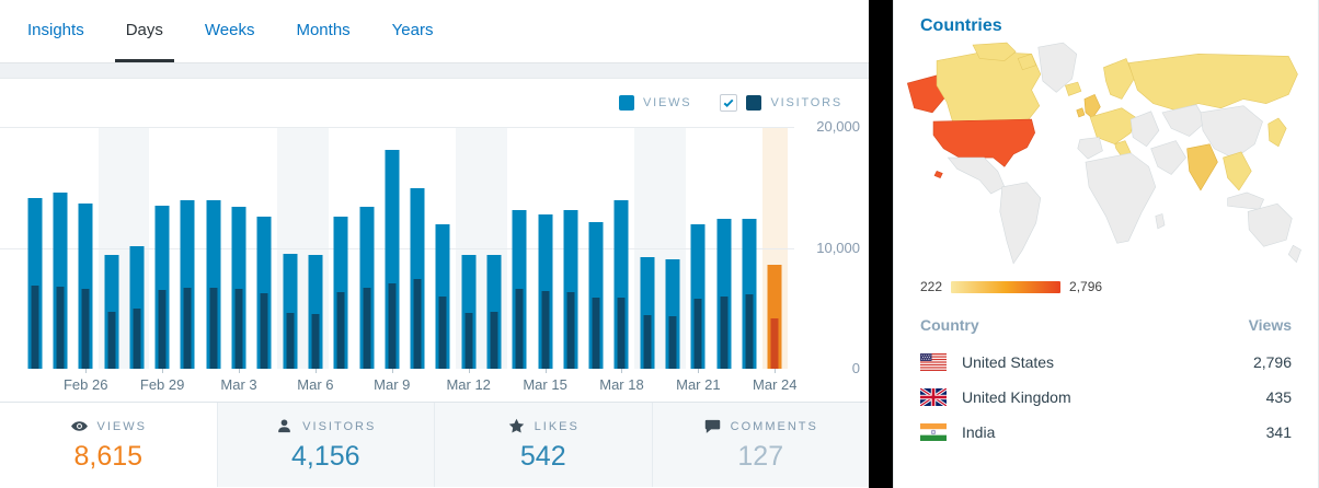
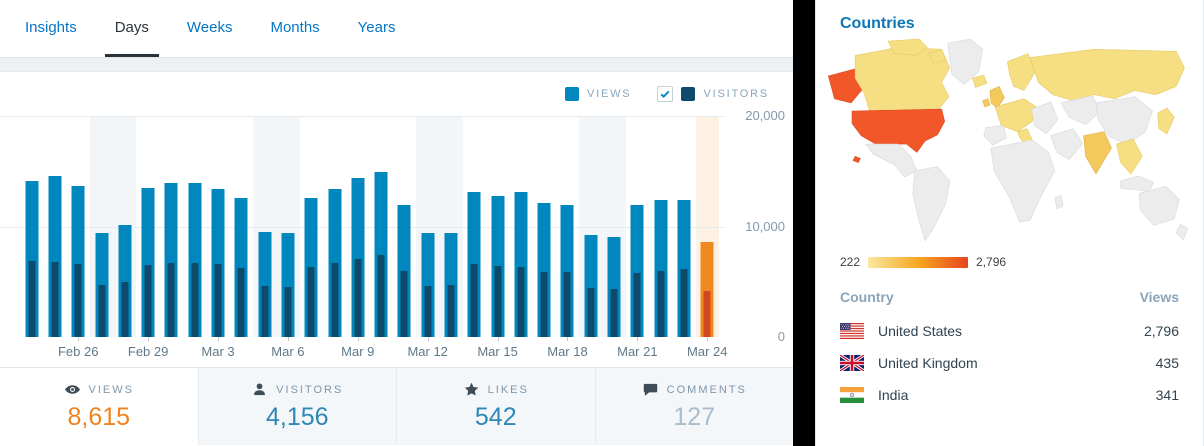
Views/Mar 9: 18100 -> 14400
Views/Mar 18: 13900 -> 12000
